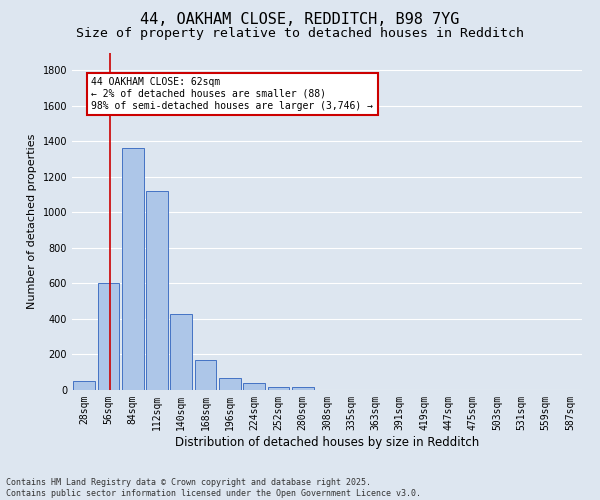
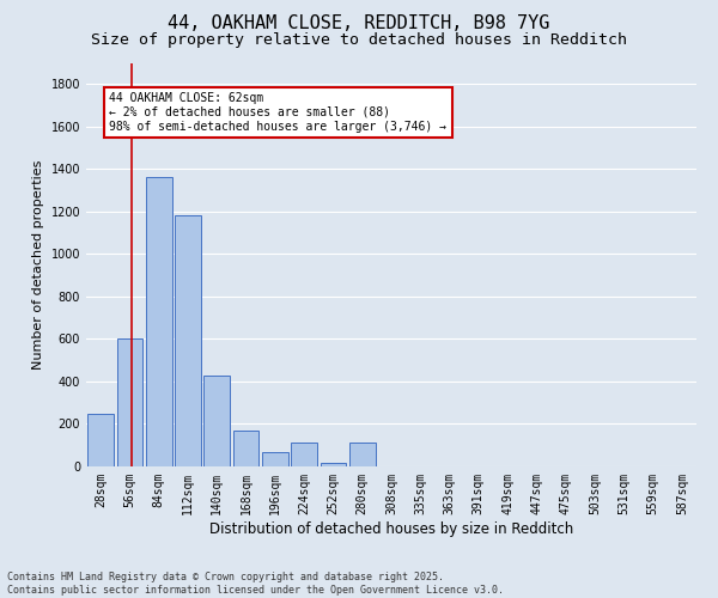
28sqm: 50 -> 250
112sqm: 1120 -> 1180
224sqm: 40 -> 110
280sqm: 20 -> 110
